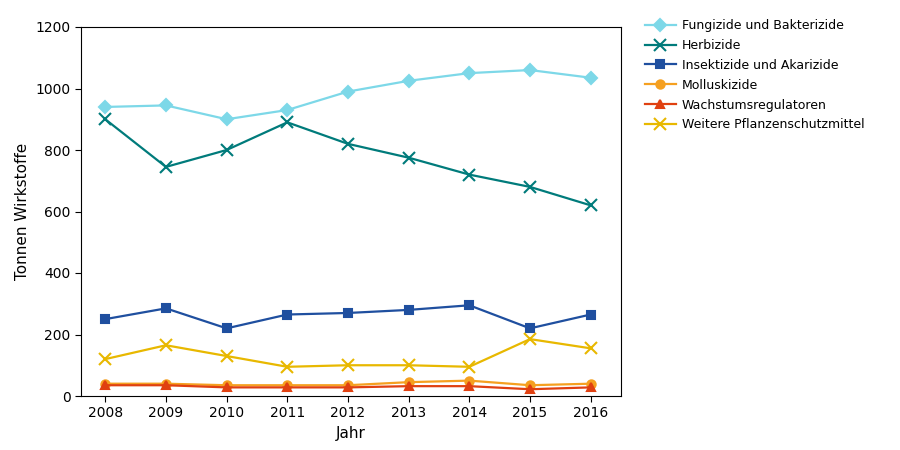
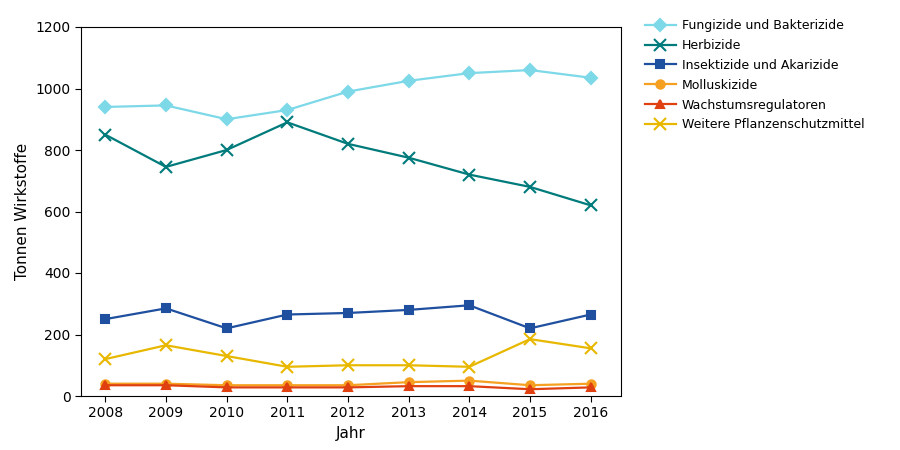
Herbizide/2008: 900 -> 850
